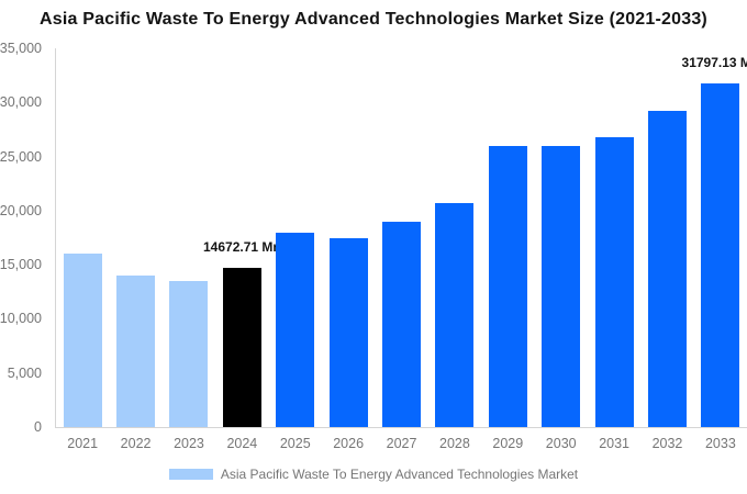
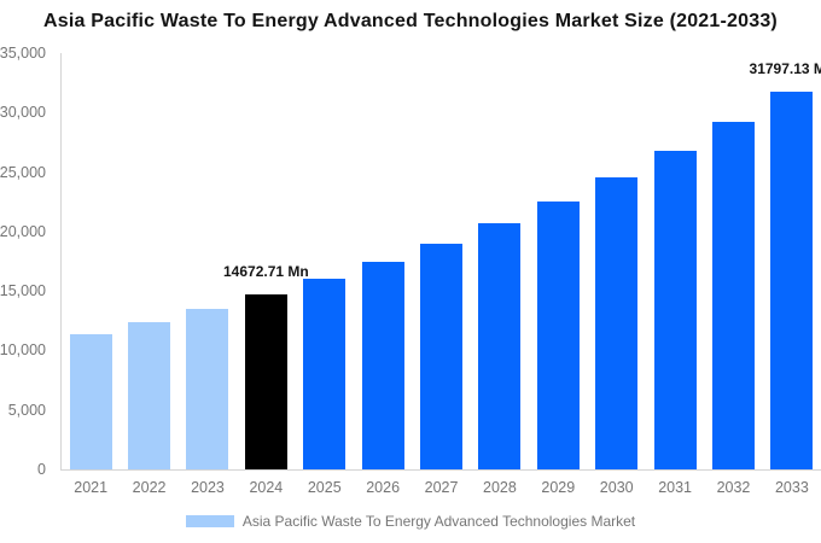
2021: 16000 -> 11000
2022: 14000 -> 12000
2025: 18000 -> 16000
2029: 26000 -> 23000
2030: 26000 -> 25000
